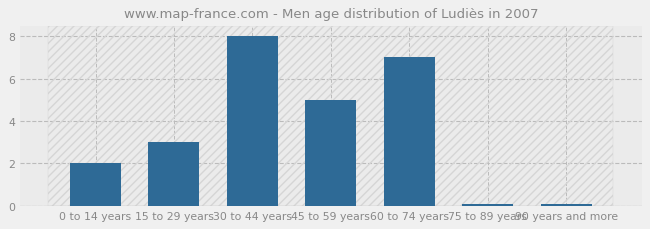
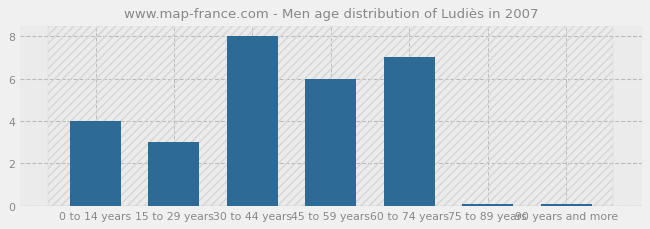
0 to 14 years: 2.00 -> 4.00
45 to 59 years: 5.00 -> 6.00
